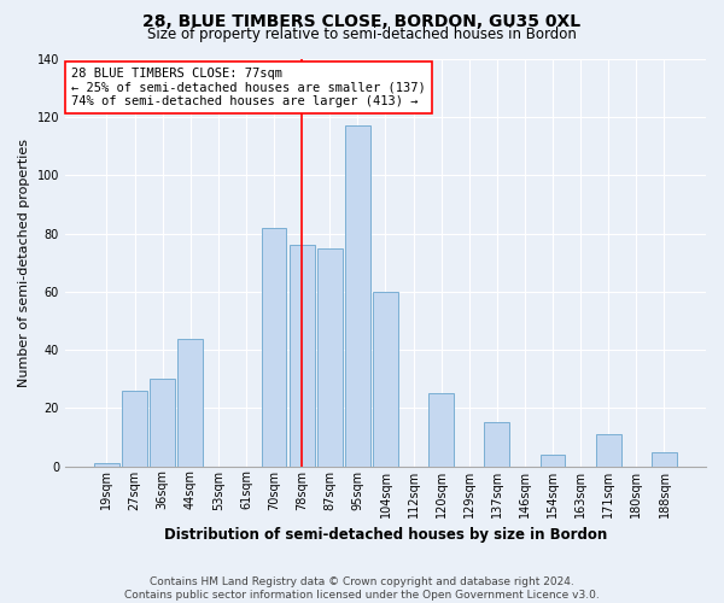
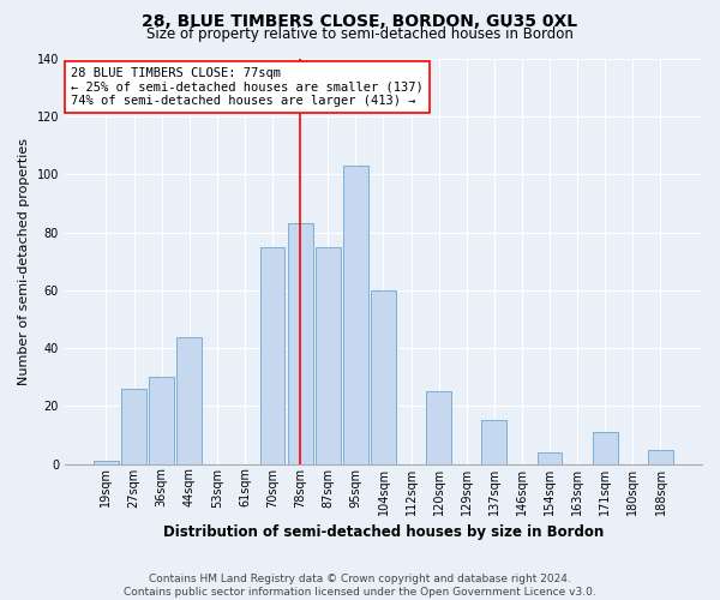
70sqm: 82 -> 75
78sqm: 76 -> 83
95sqm: 117 -> 103
